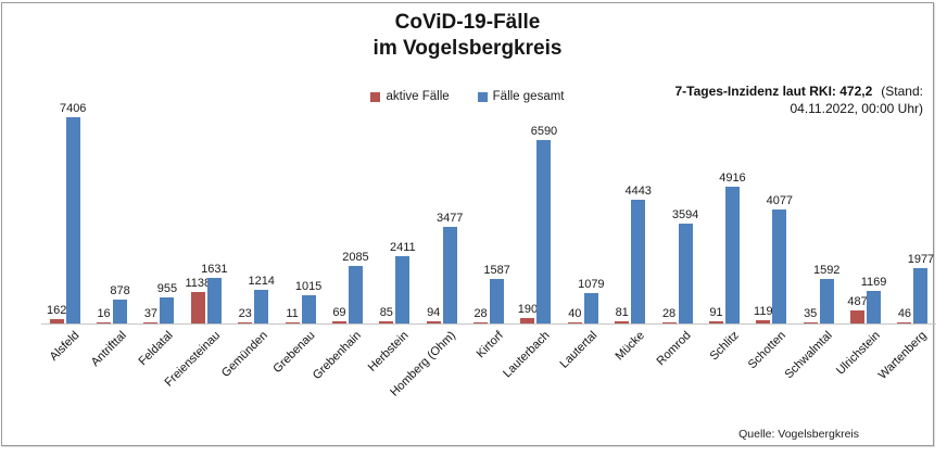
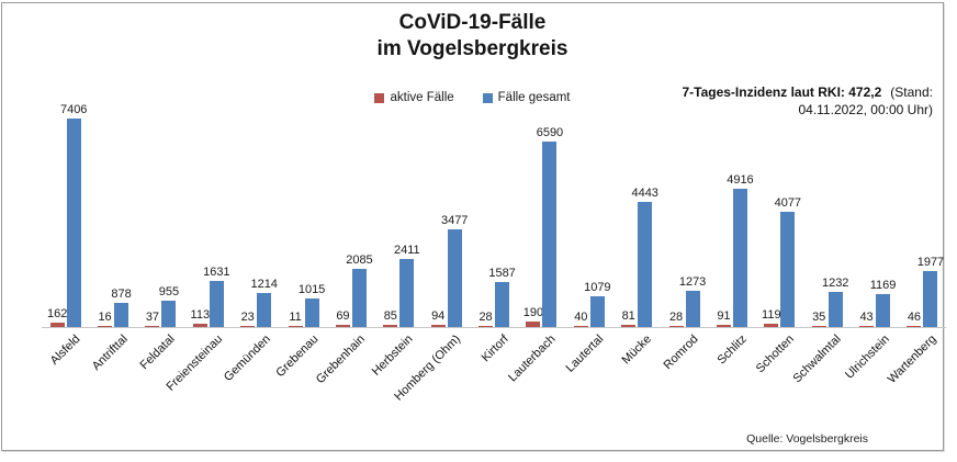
aktive Fälle/Freiensteinau: 1138 -> 113
Fälle gesamt/Romrod: 3594 -> 1273
Fälle gesamt/Schwalmtal: 1592 -> 1232
aktive Fälle/Ulrichstein: 487 -> 43
